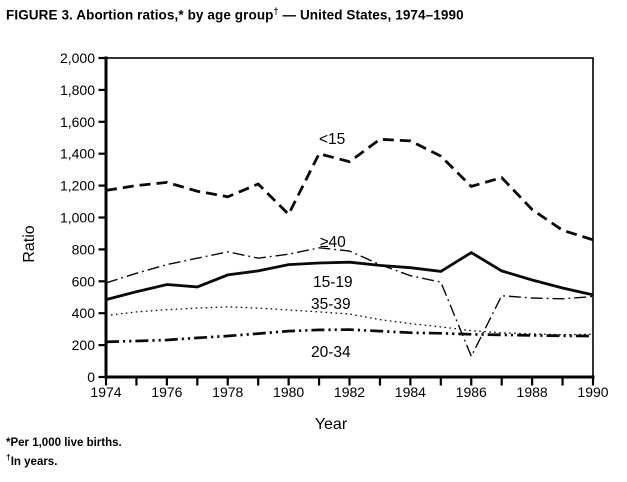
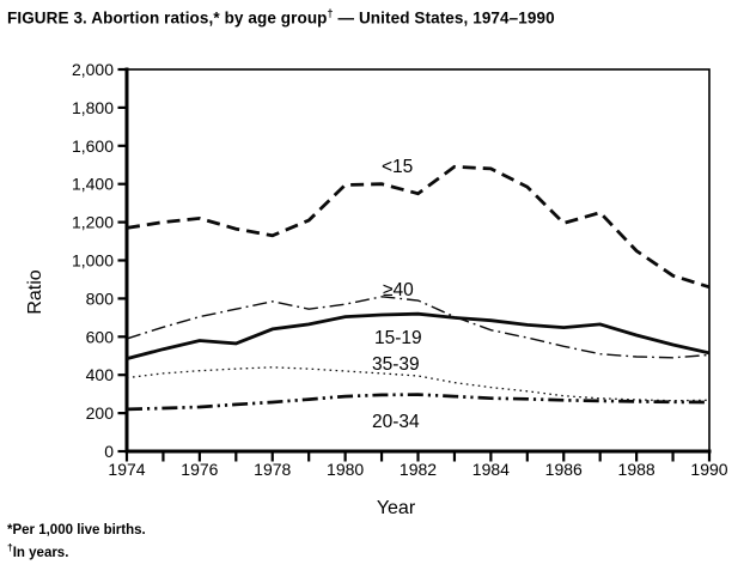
<15/1980: 1020 -> 1400
≥40/1986: 130 -> 550
15-19/1986: 780 -> 650
